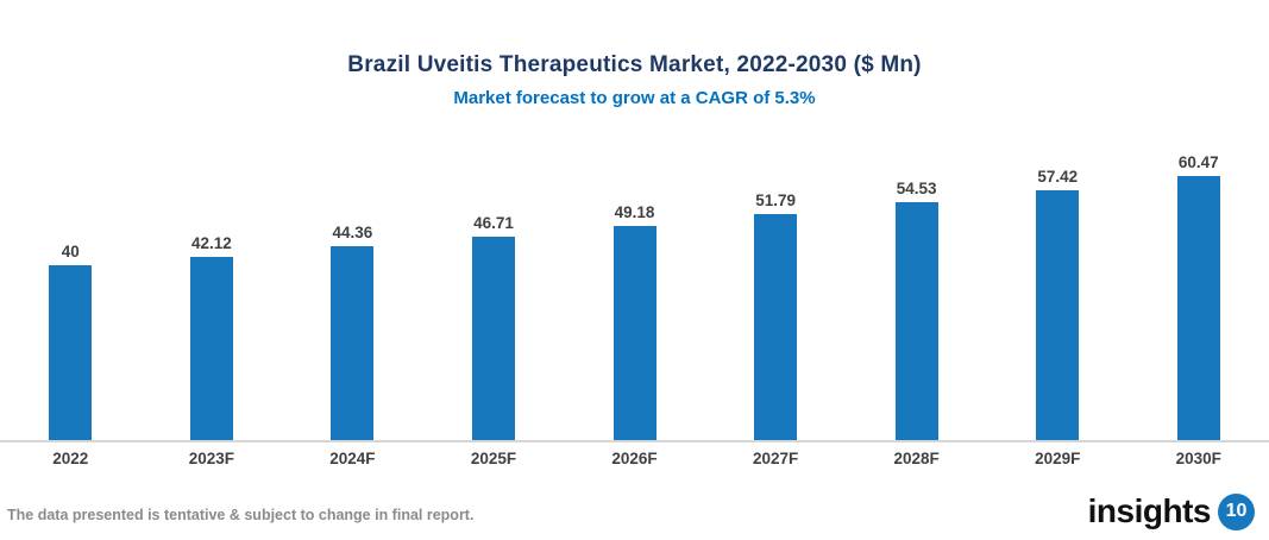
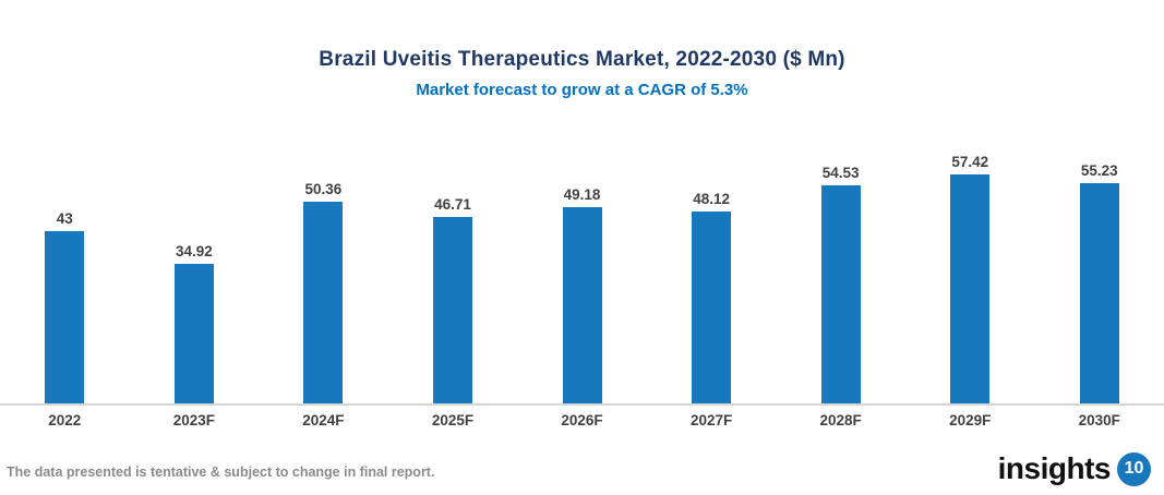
2022: 40 -> 43
2023F: 42.12 -> 34.92
2024F: 44.36 -> 50.36
2027F: 51.79 -> 48.12
2030F: 60.47 -> 55.23
